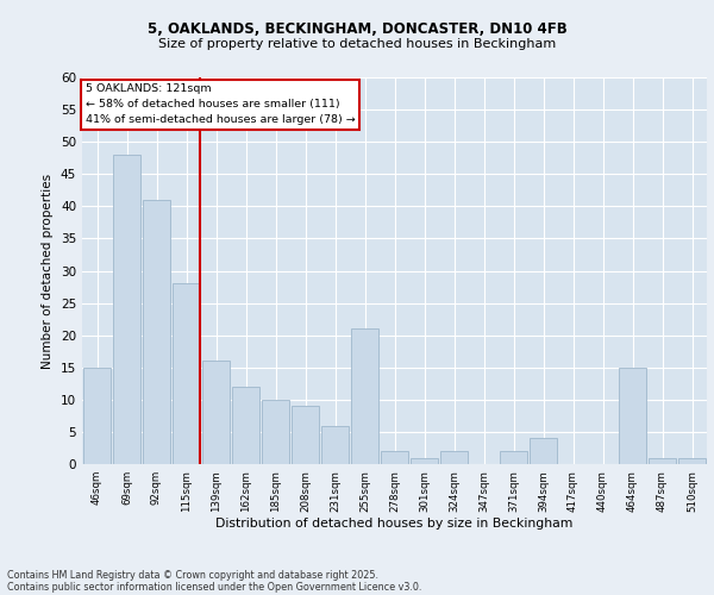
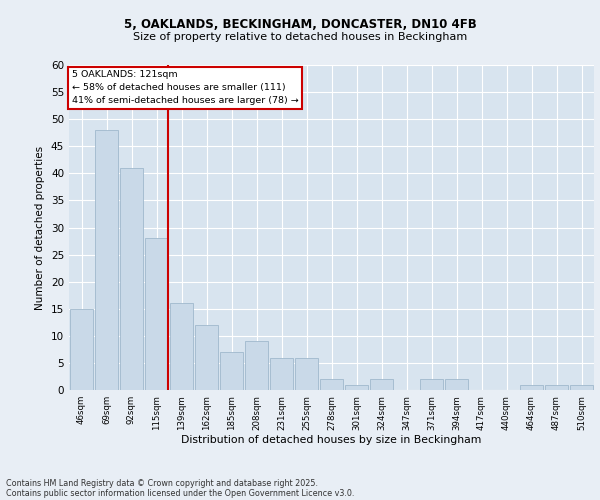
185sqm: 10 -> 7
255sqm: 21 -> 6
394sqm: 4 -> 2
464sqm: 15 -> 1
